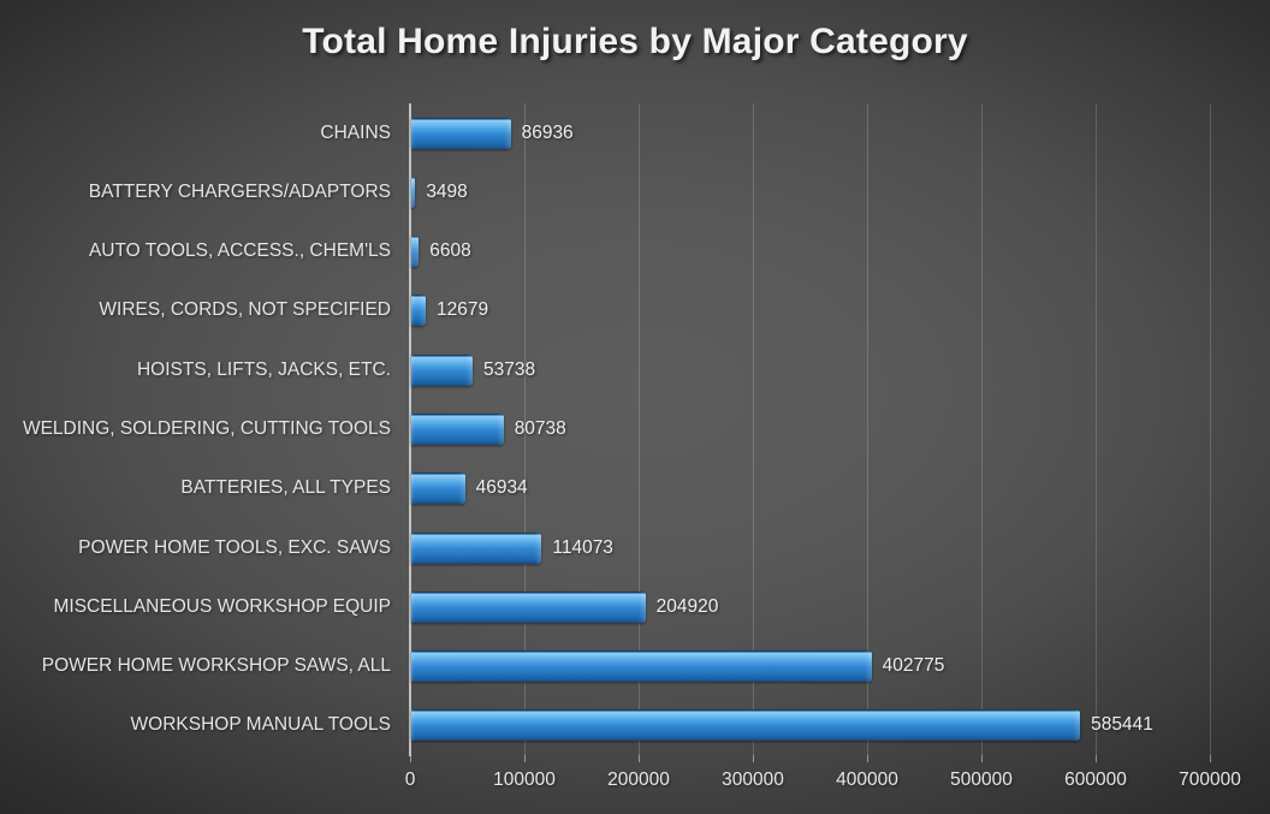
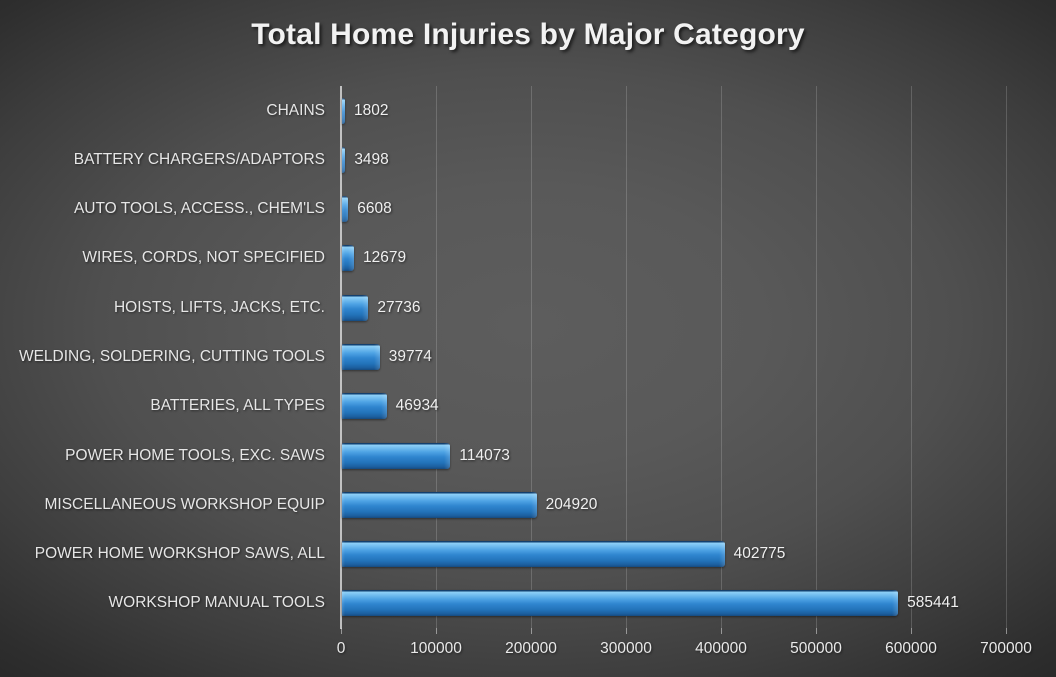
CHAINS: 86936 -> 1802
HOISTS, LIFTS, JACKS, ETC.: 53738 -> 27736
WELDING, SOLDERING, CUTTING TOOLS: 80738 -> 39774
